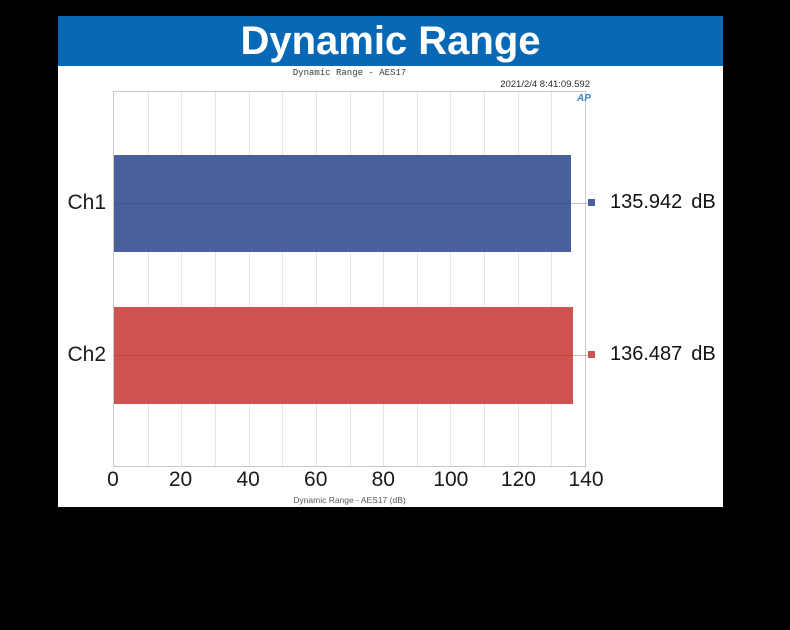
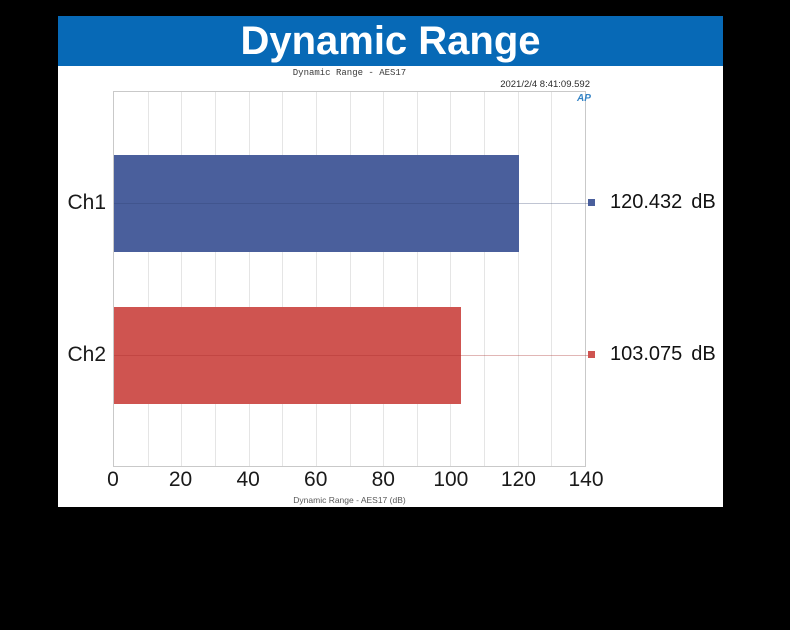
Ch1: 135.942 -> 120.432
Ch2: 136.487 -> 103.075
